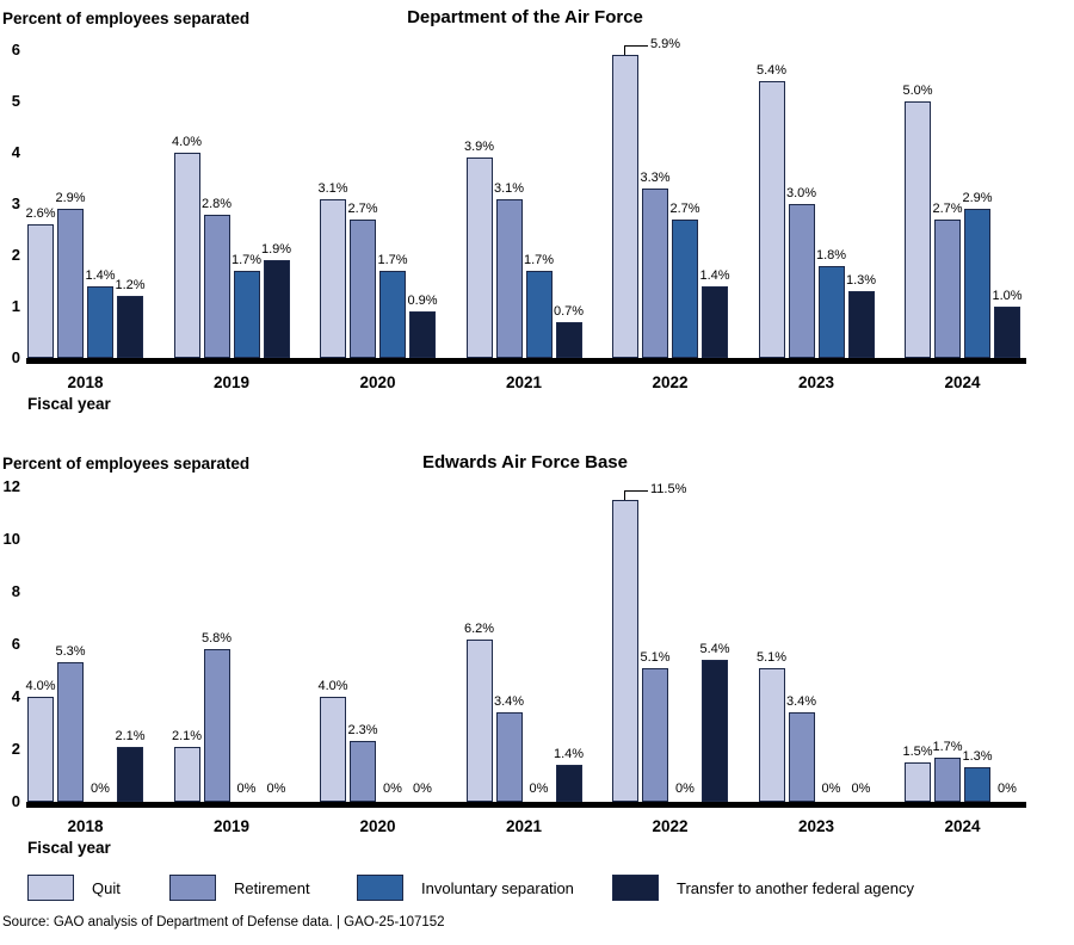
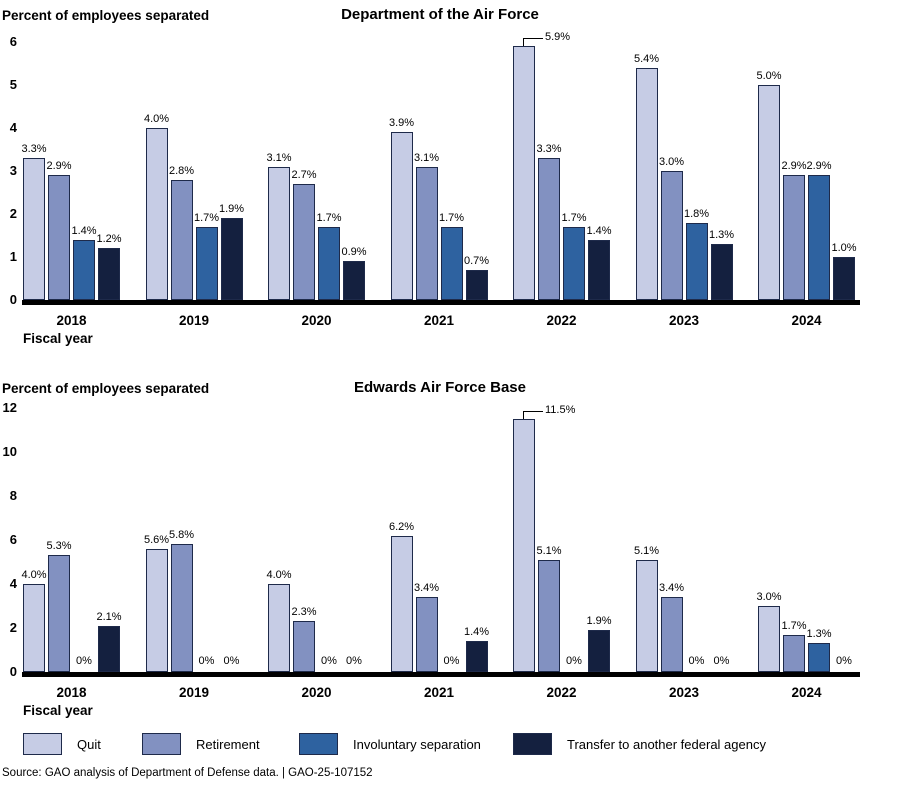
Department of the Air Force/Quit/2018: 2.6% -> 3.3%
Department of the Air Force/Involuntary separation/2022: 2.7% -> 1.7%
Department of the Air Force/Retirement/2024: 2.7% -> 2.9%
Edwards Air Force Base/Quit/2019: 2.1% -> 5.6%
Edwards Air Force Base/Transfer to another federal agency/2022: 5.4% -> 1.9%
Edwards Air Force Base/Quit/2024: 1.5% -> 3.0%
